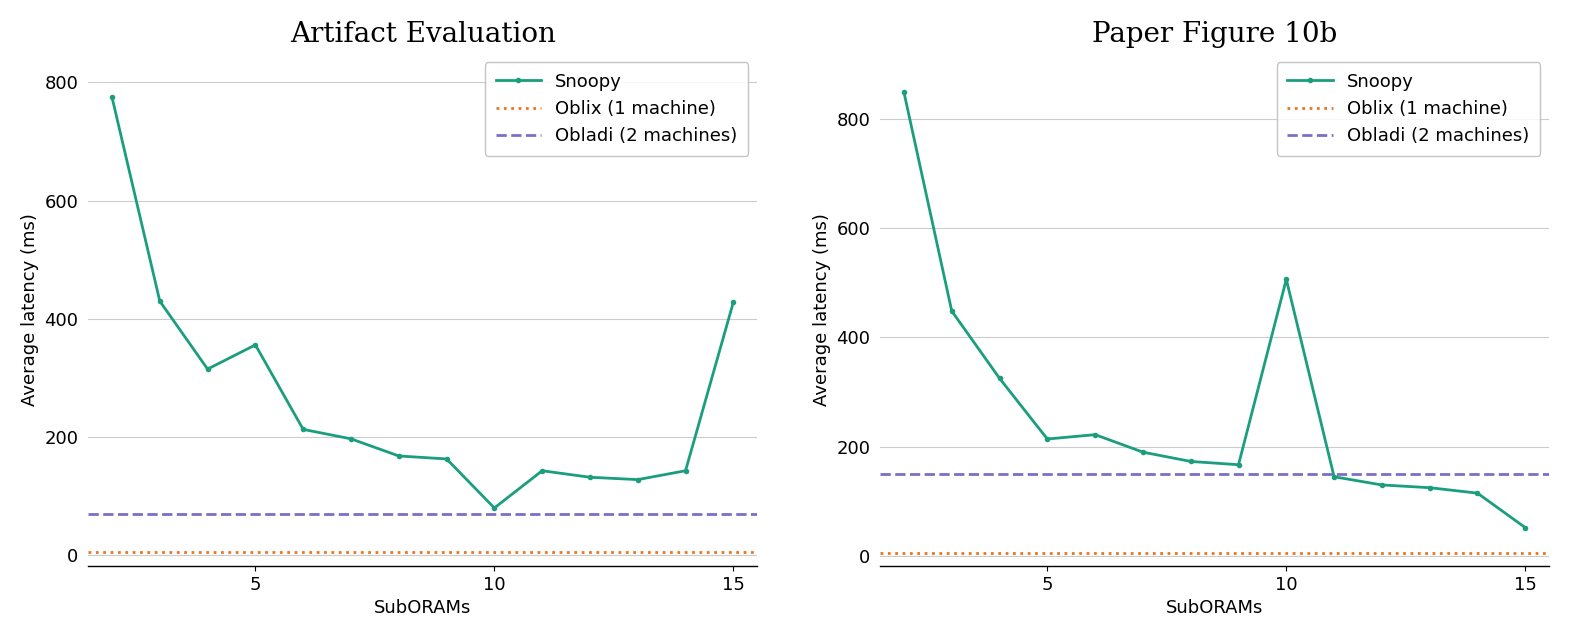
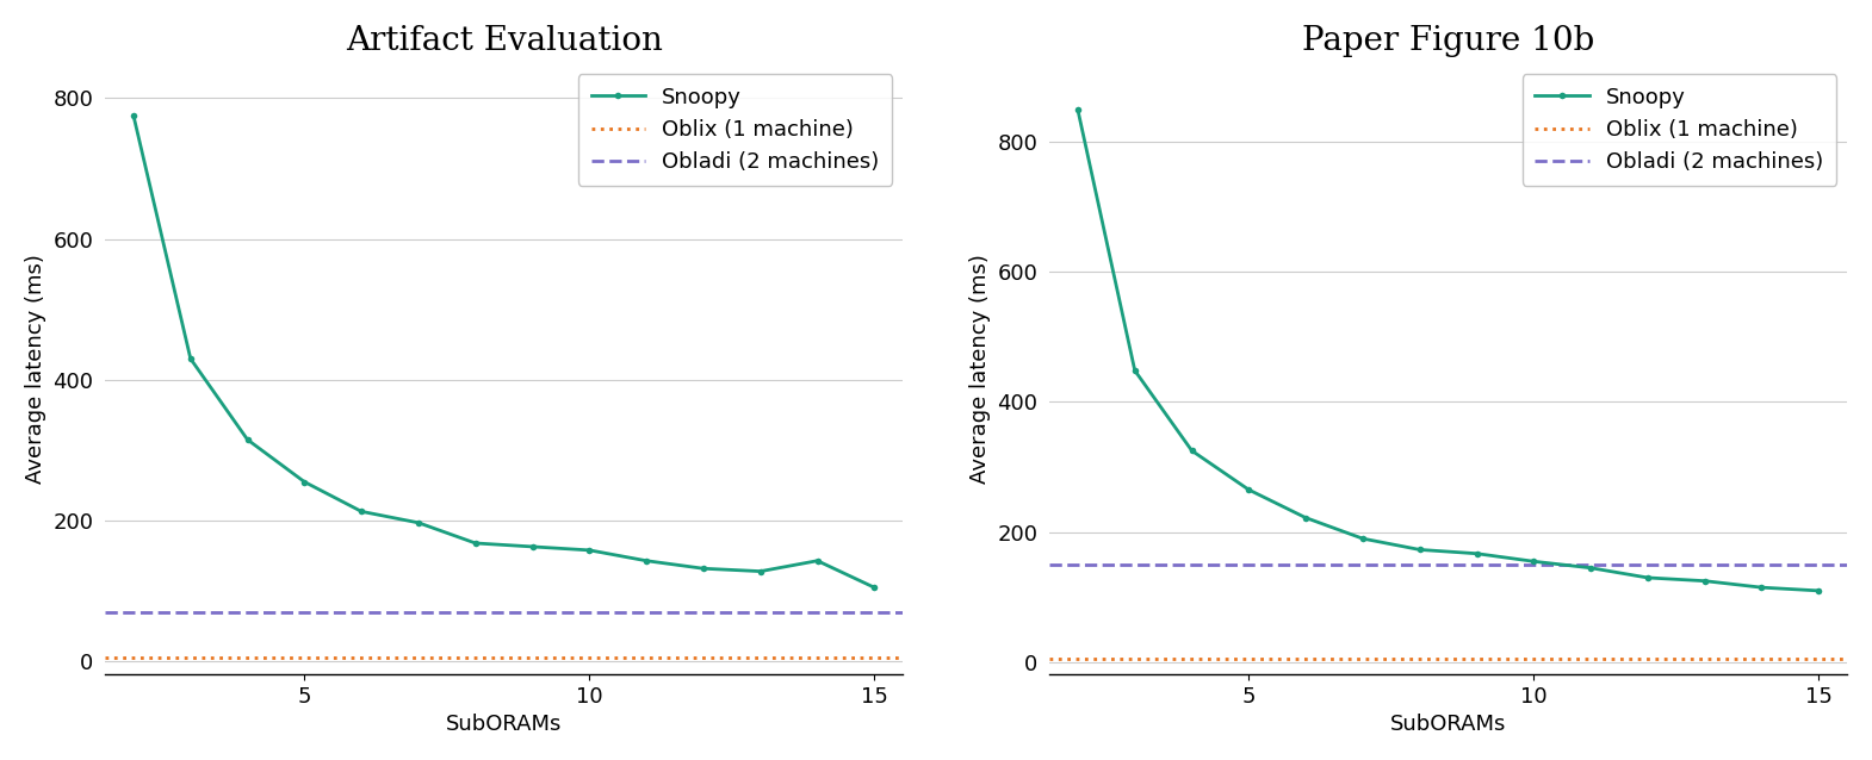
Artifact Evaluation/5: 356 -> 255
Artifact Evaluation/10: 80 -> 158
Artifact Evaluation/15: 428 -> 105
Paper Figure 10b/5: 214 -> 265
Paper Figure 10b/10: 506 -> 155
Paper Figure 10b/15: 52 -> 110
